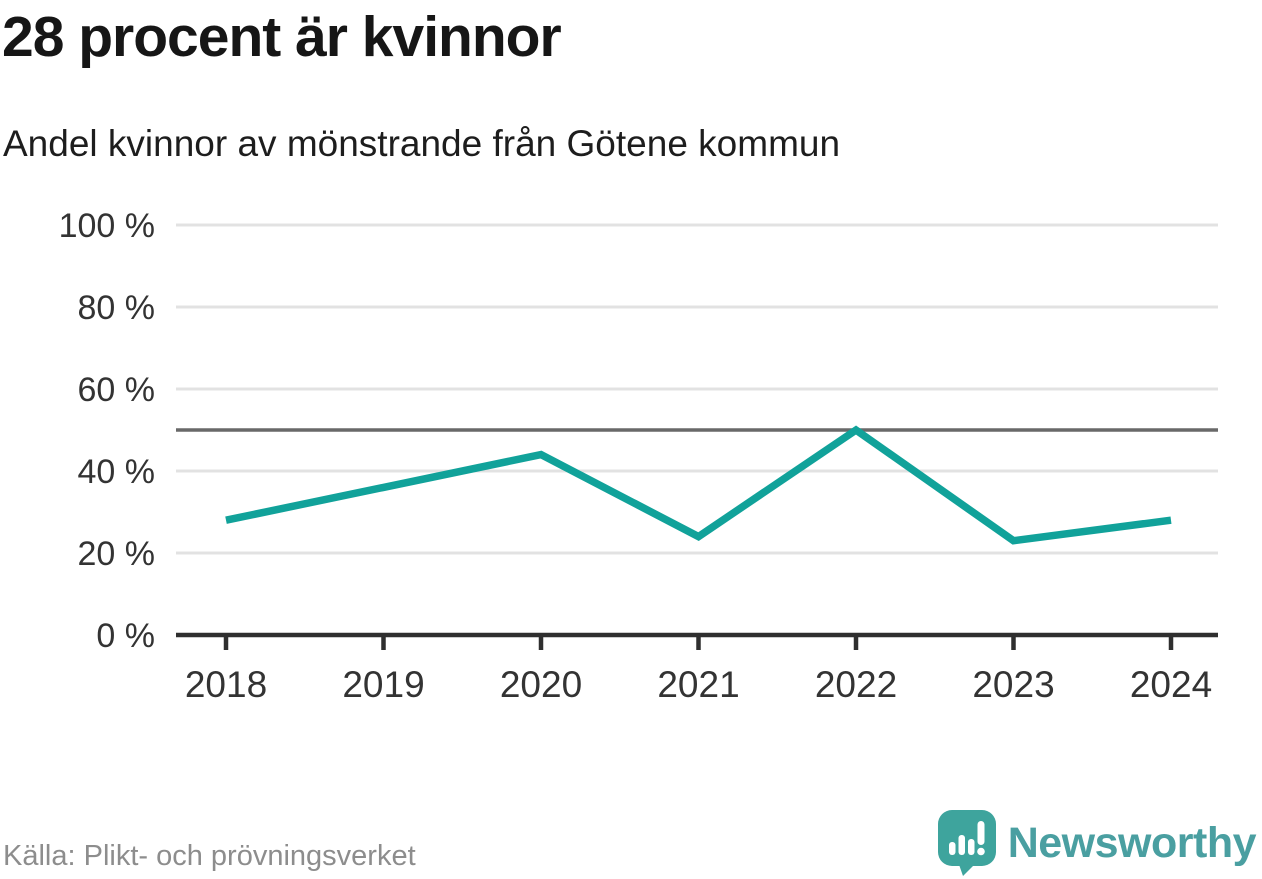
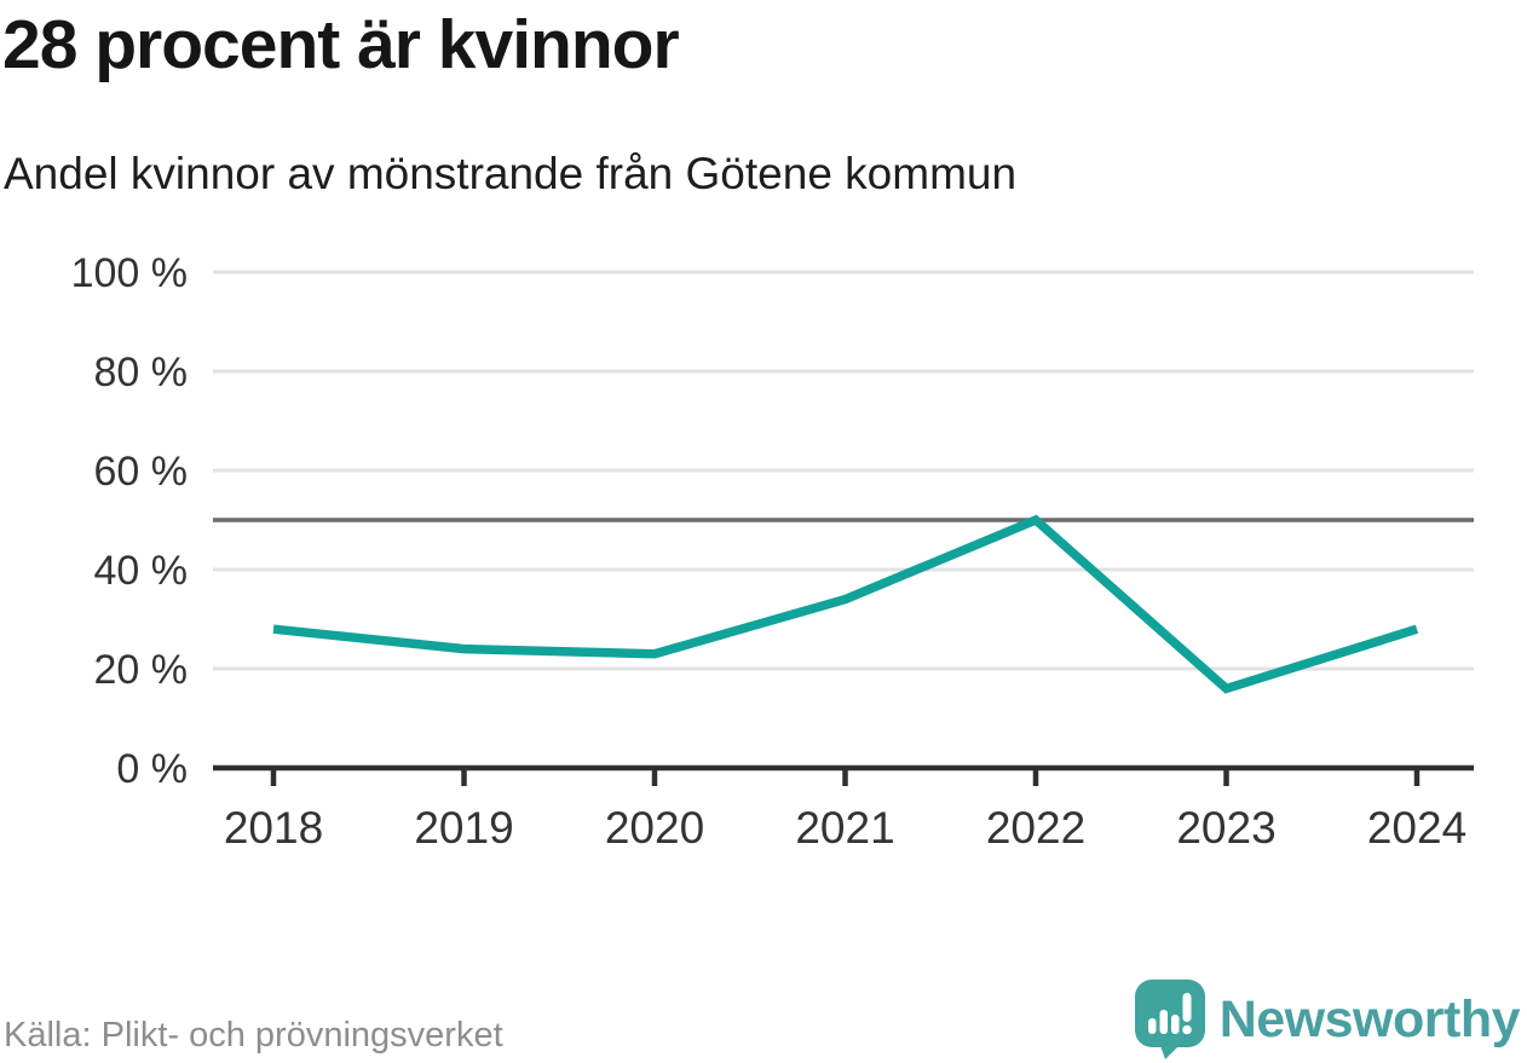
2019: 36% -> 24%
2020: 44% -> 23%
2021: 24% -> 34%
2023: 23% -> 16%
